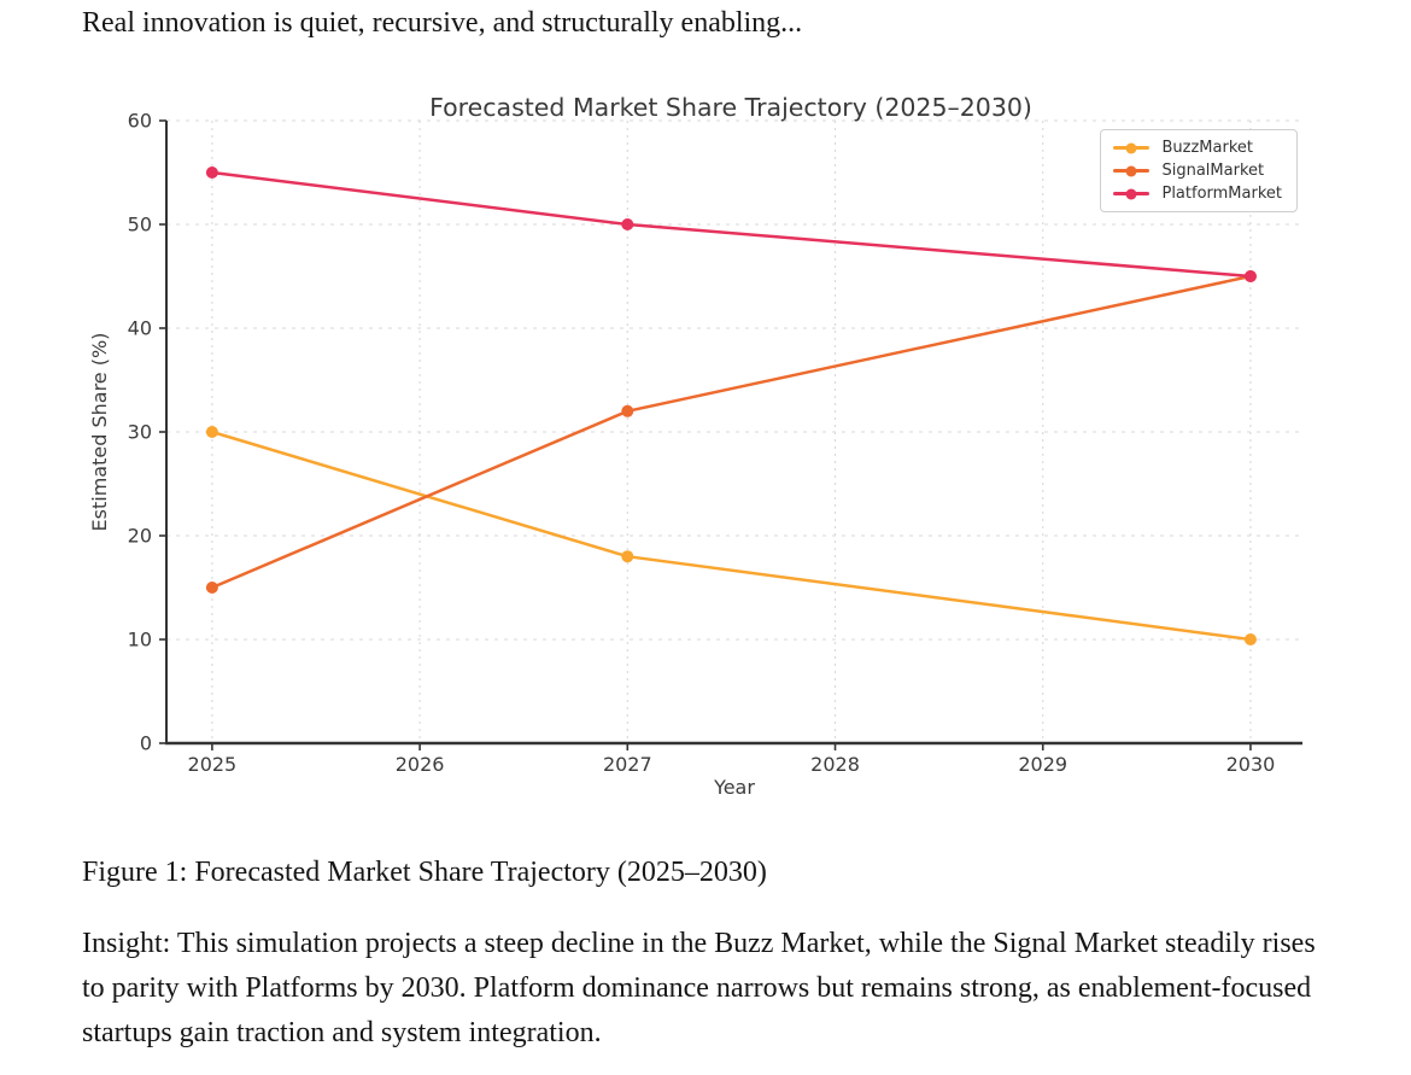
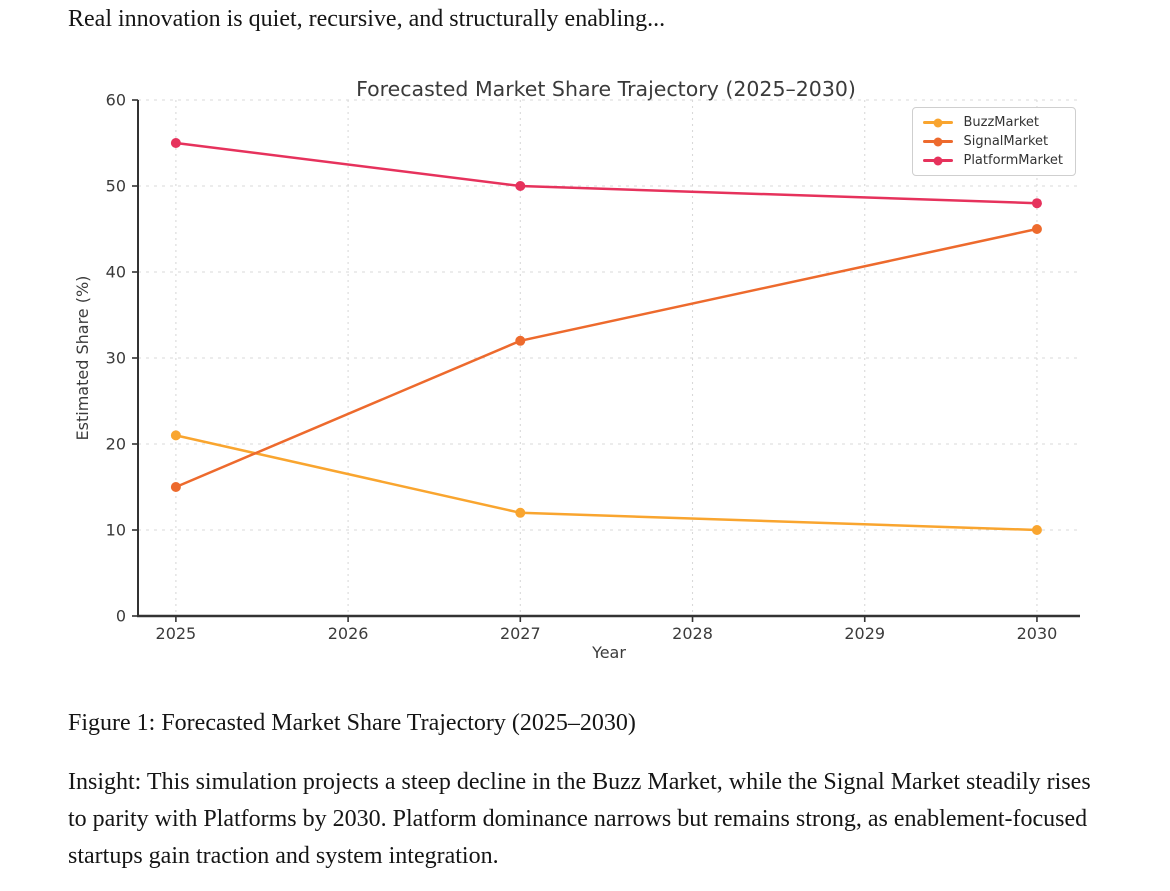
BuzzMarket/2025: 30 -> 21
BuzzMarket/2027: 18 -> 12
PlatformMarket/2030: 45 -> 48
